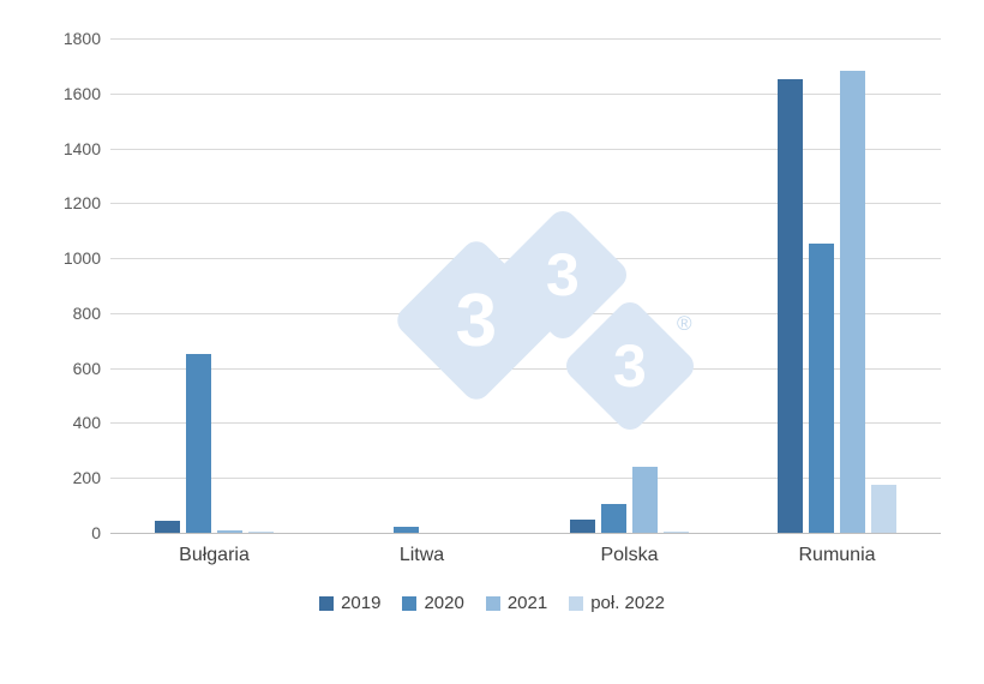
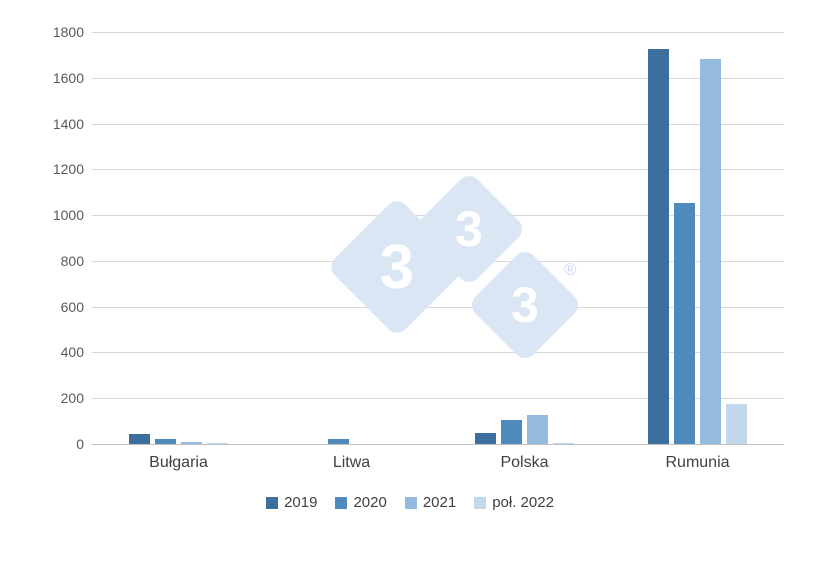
2020/Bułgaria: 650 -> 20
2021/Polska: 240 -> 120
2019/Rumunia: 1650 -> 1720
